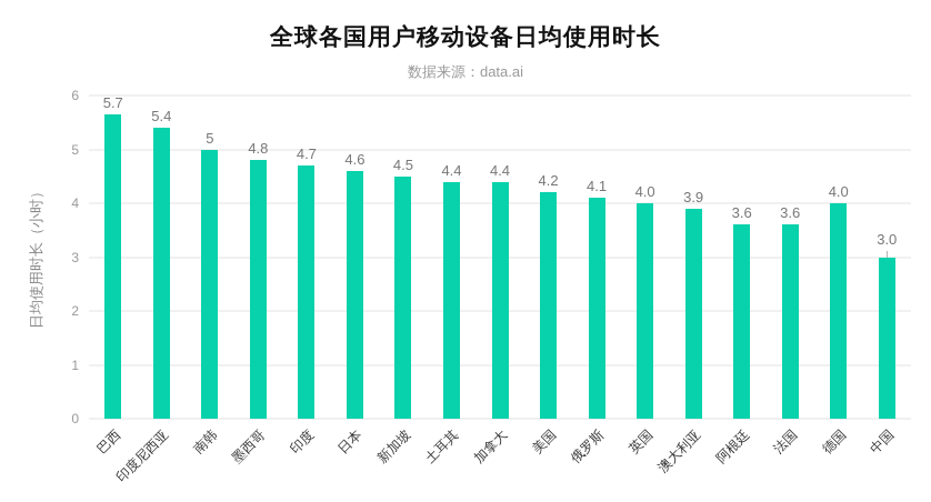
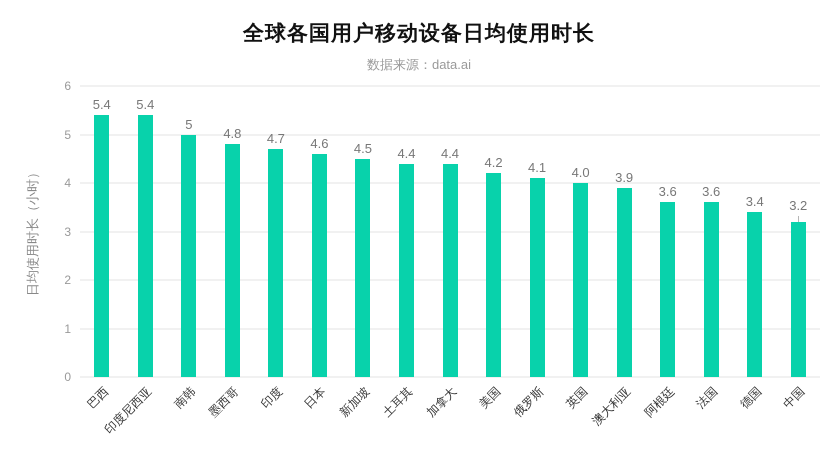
巴西: 5.7 -> 5.4
德国: 4.0 -> 3.4
中国: 3.0 -> 3.2
